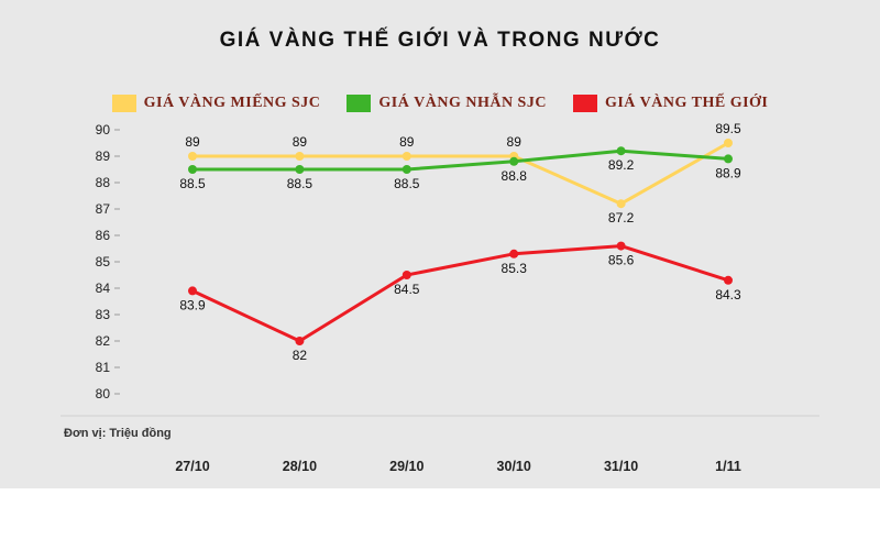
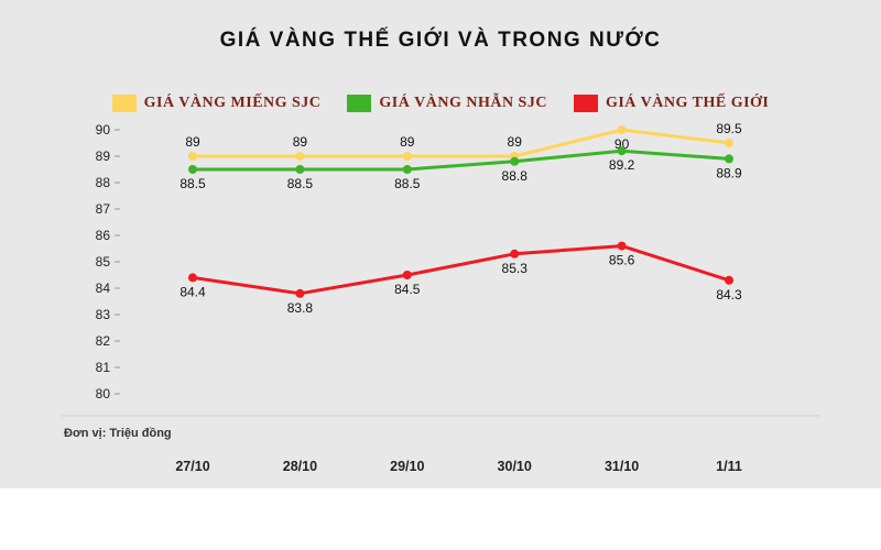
GIÁ VÀNG THẾ GIỚI/27/10: 83.9 -> 84.4
GIÁ VÀNG THẾ GIỚI/28/10: 82 -> 83.8
GIÁ VÀNG MIẾNG SJC/31/10: 87.2 -> 90
